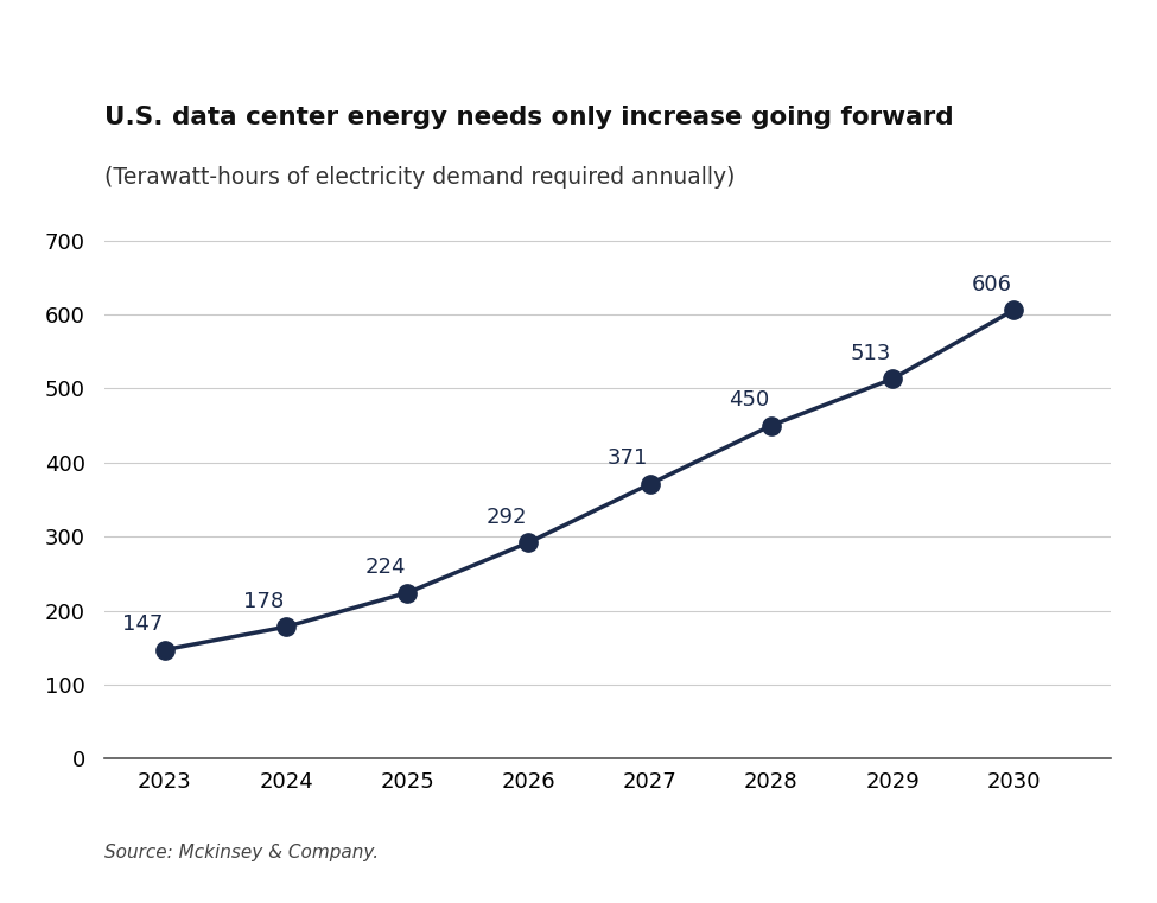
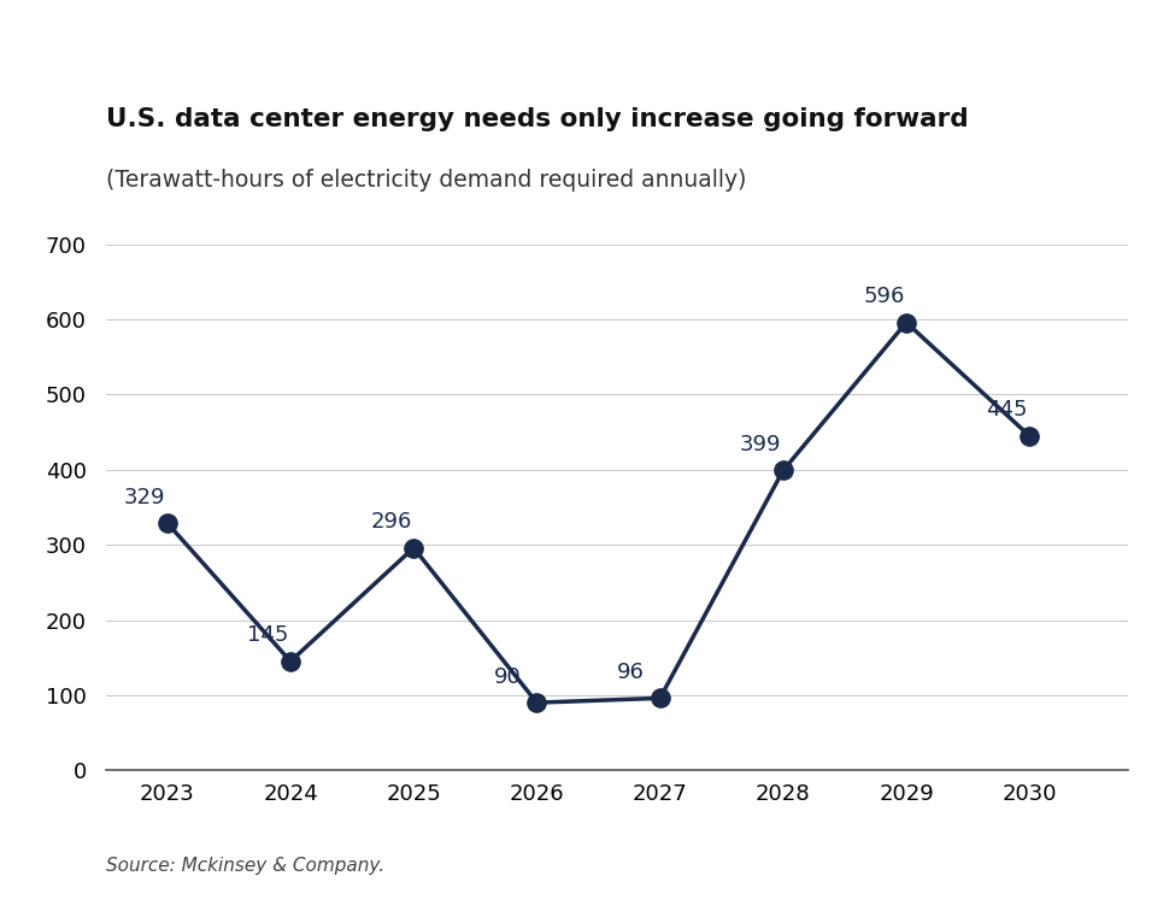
2023: 147 -> 329
2024: 178 -> 145
2025: 224 -> 296
2026: 292 -> 90
2027: 371 -> 96
2028: 450 -> 399
2029: 513 -> 596
2030: 606 -> 445
